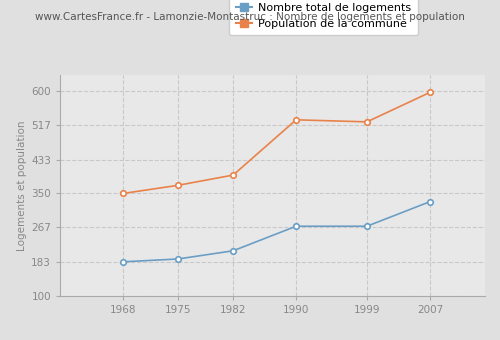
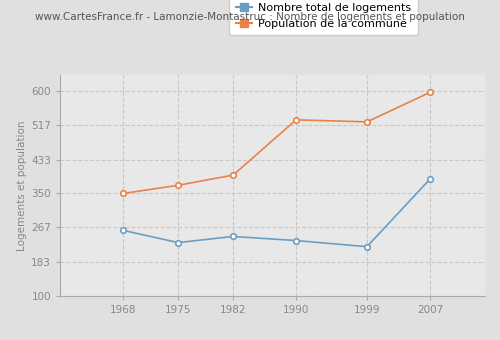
Nombre total de logements/1968: 183 -> 260
Nombre total de logements/1975: 190 -> 230
Nombre total de logements/1982: 210 -> 245
Nombre total de logements/1990: 270 -> 235
Nombre total de logements/1999: 270 -> 220
Nombre total de logements/2007: 330 -> 385
